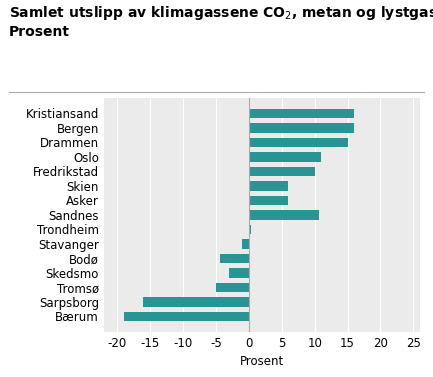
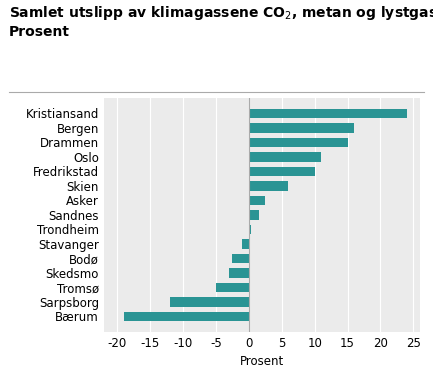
Kristiansand: 16.0 -> 24.0
Asker: 6.0 -> 2.5
Sandnes: 10.6 -> 1.5
Bodø: -4.4 -> -2.5
Sarpsborg: -16.0 -> -12.0
